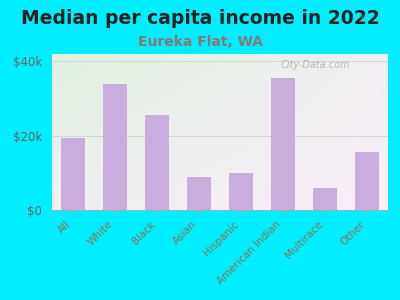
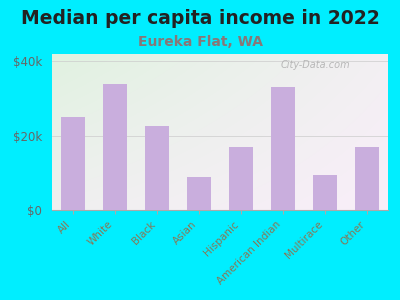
All: $19.5k -> $25.0k
Black: $25.5k -> $22.5k
Hispanic: $10.0k -> $17.0k
American Indian: $35.5k -> $33.0k
Multirace: $6.0k -> $9.5k
Other: $15.5k -> $17.0k
